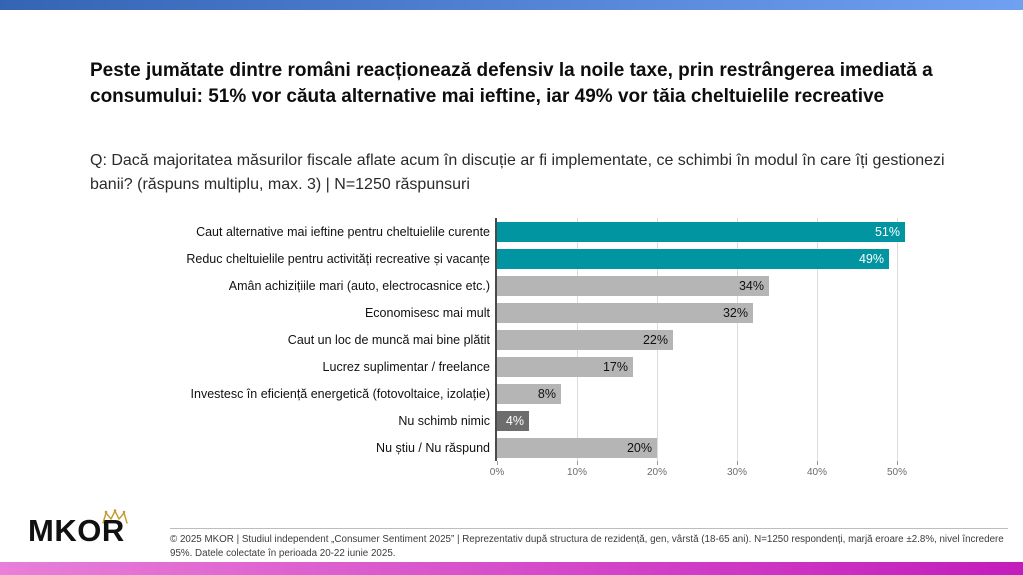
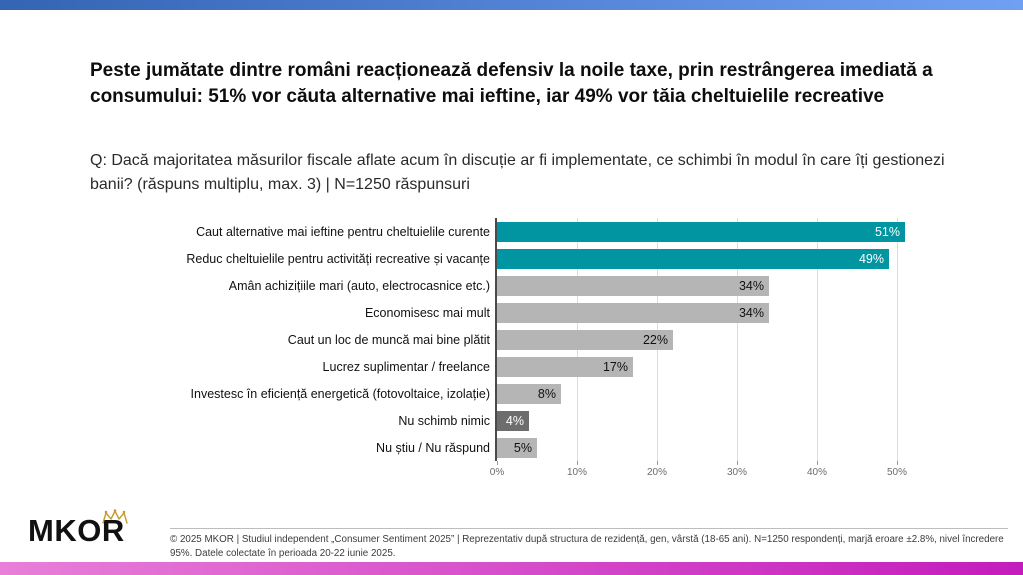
Economisesc mai mult: 32% -> 34%
Nu știu / Nu răspund: 20% -> 5%
